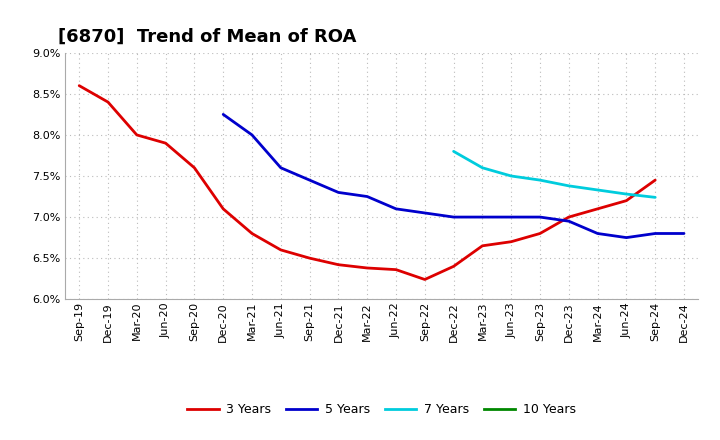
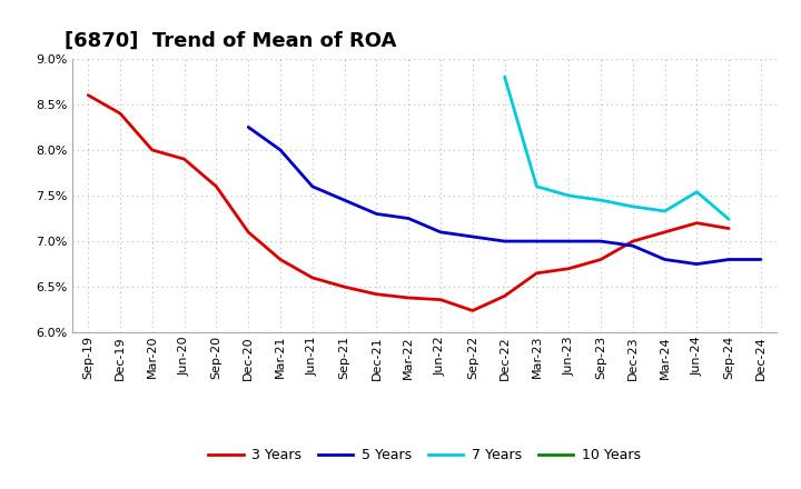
7 Years/Dec-22: 7.80% -> 8.80%
7 Years/Jun-24: 7.28% -> 7.54%
3 Years/Sep-24: 7.45% -> 7.14%
